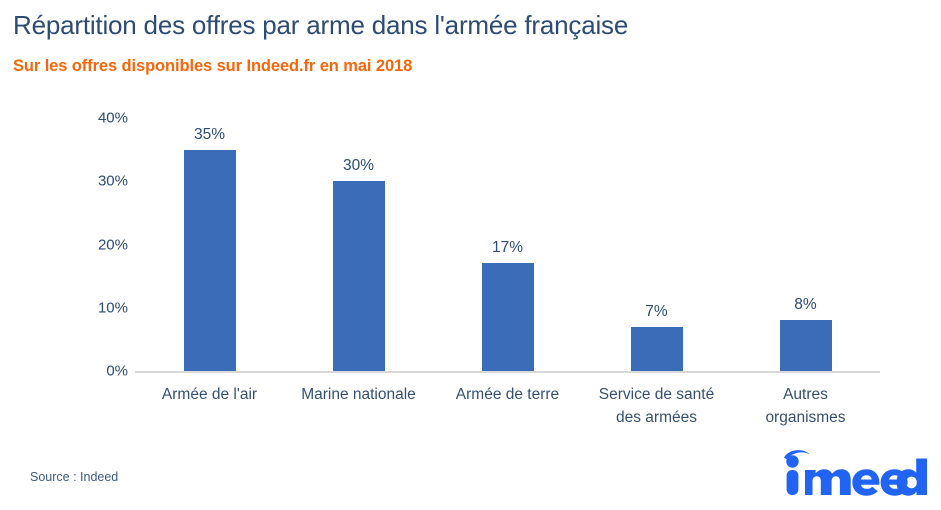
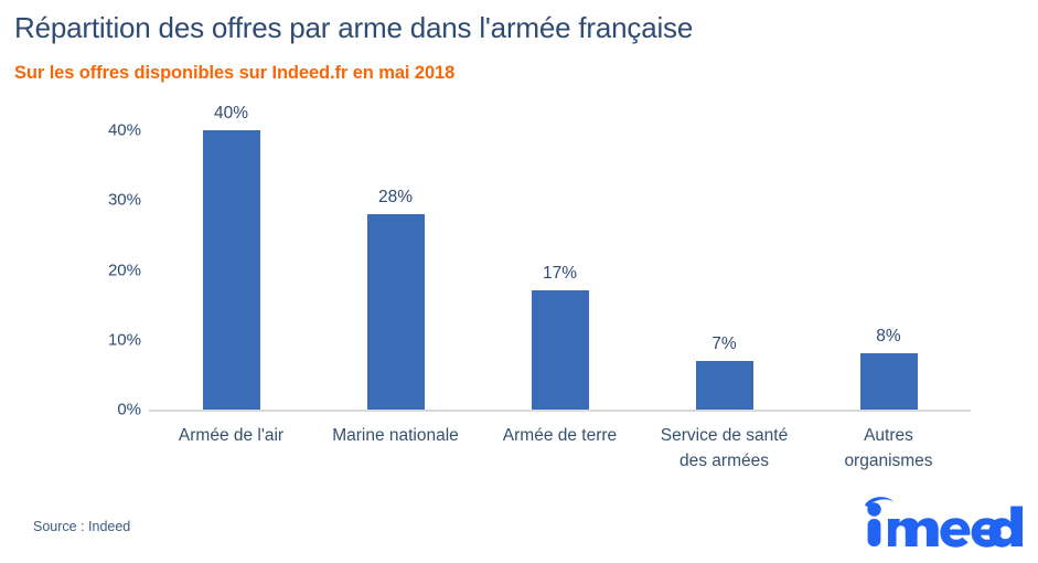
Armée de l'air: 35% -> 40%
Marine nationale: 30% -> 28%
